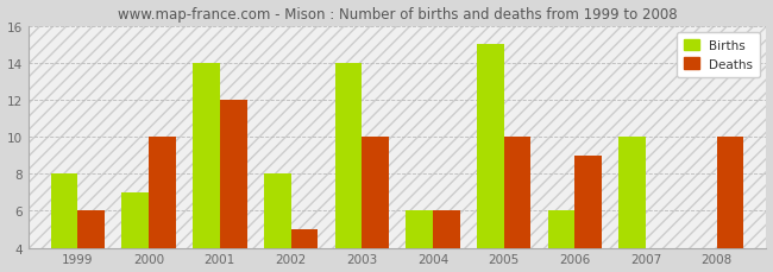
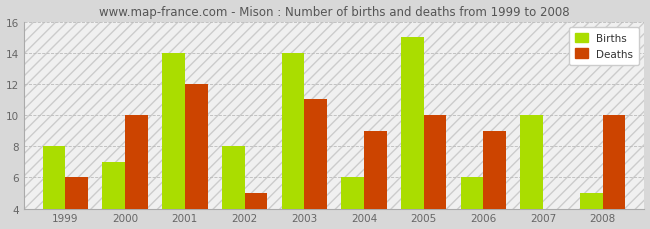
Deaths/2003: 10 -> 11
Deaths/2004: 6 -> 9
Births/2008: 4 -> 5
